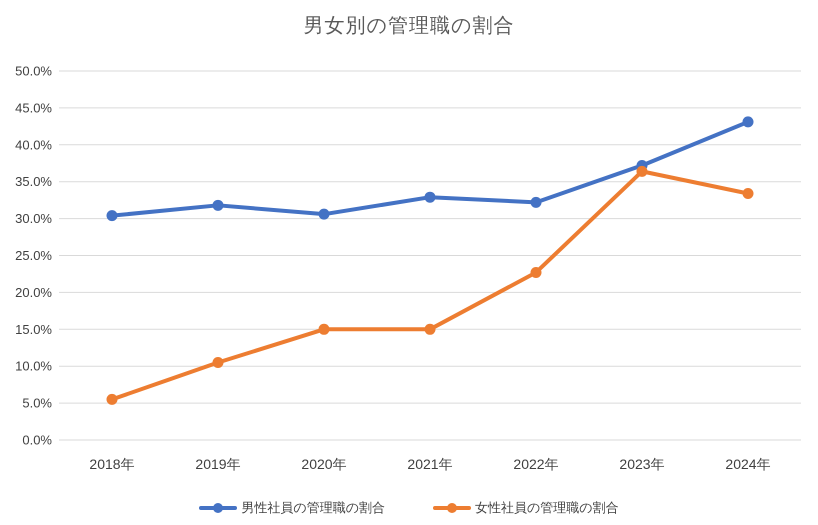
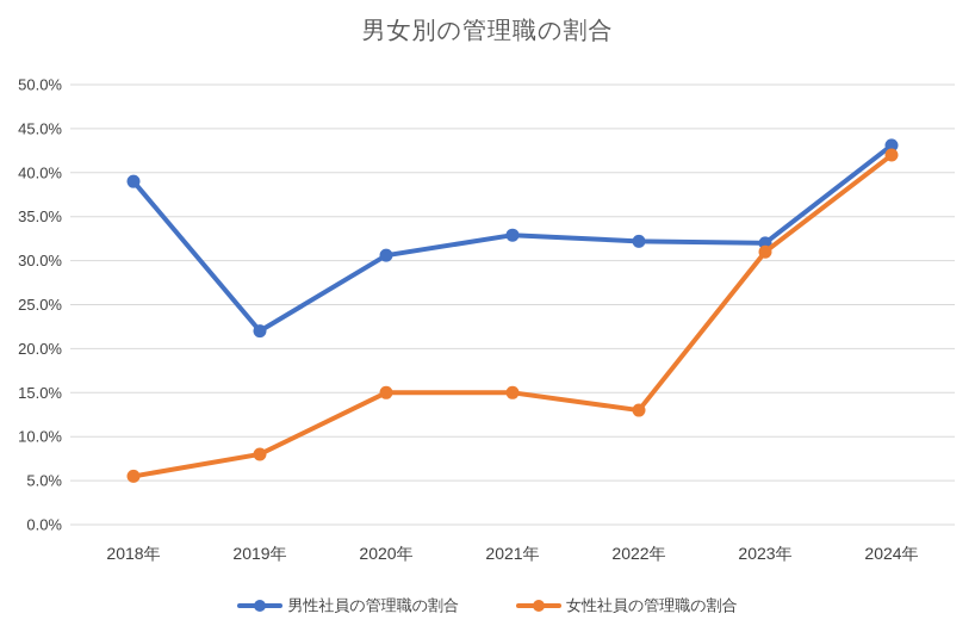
男性社員の管理職の割合/2018年: 30% -> 39%
男性社員の管理職の割合/2019年: 32% -> 22%
女性社員の管理職の割合/2019年: 10% -> 8%
女性社員の管理職の割合/2022年: 23% -> 13%
男性社員の管理職の割合/2023年: 37% -> 32%
女性社員の管理職の割合/2023年: 36% -> 31%
女性社員の管理職の割合/2024年: 33% -> 42%
